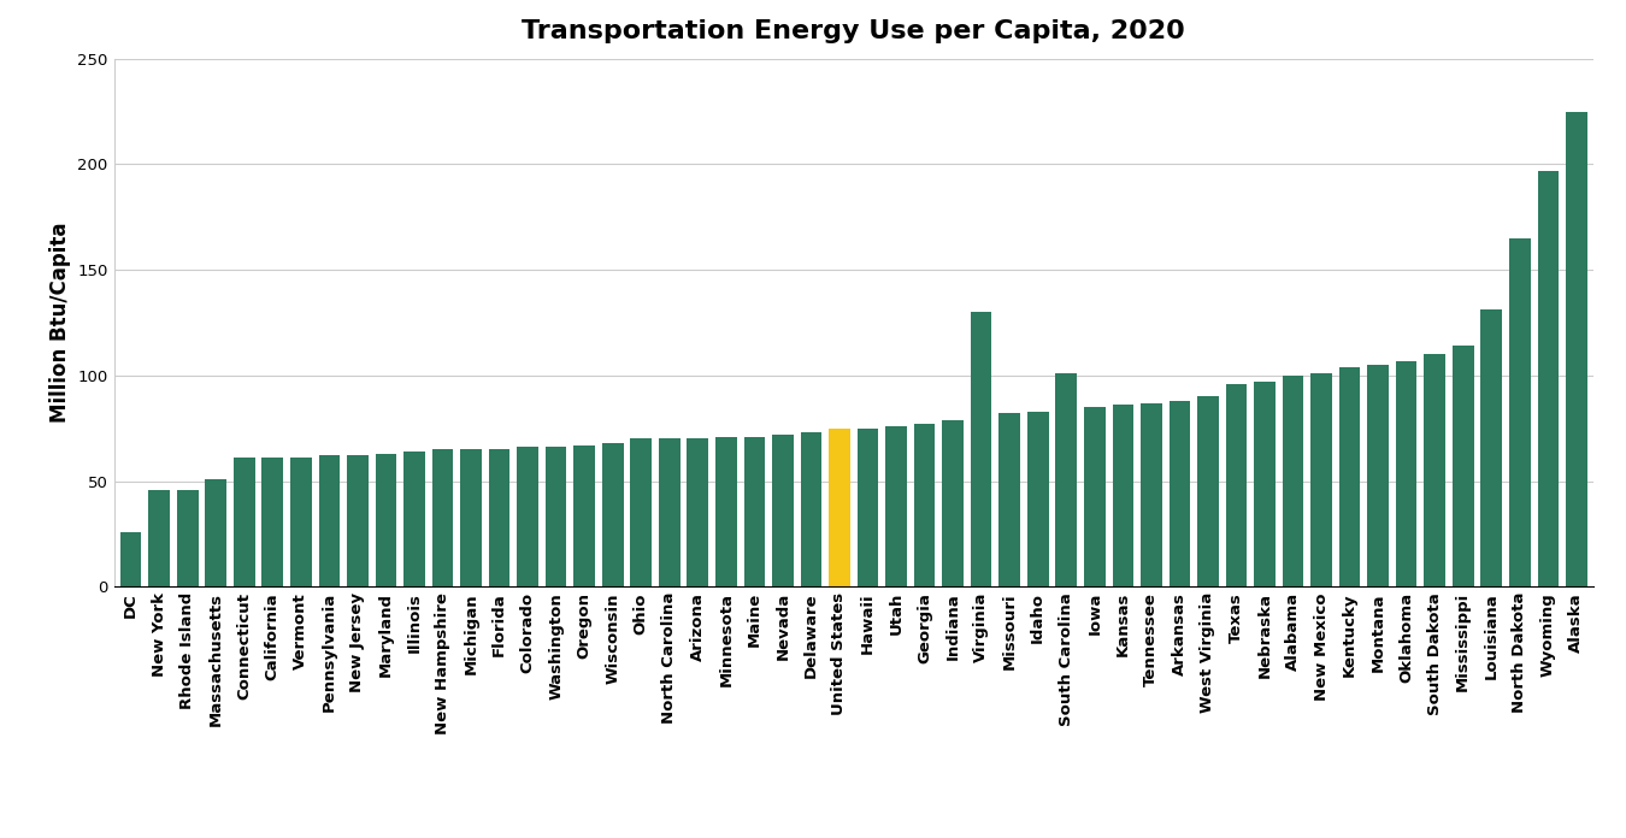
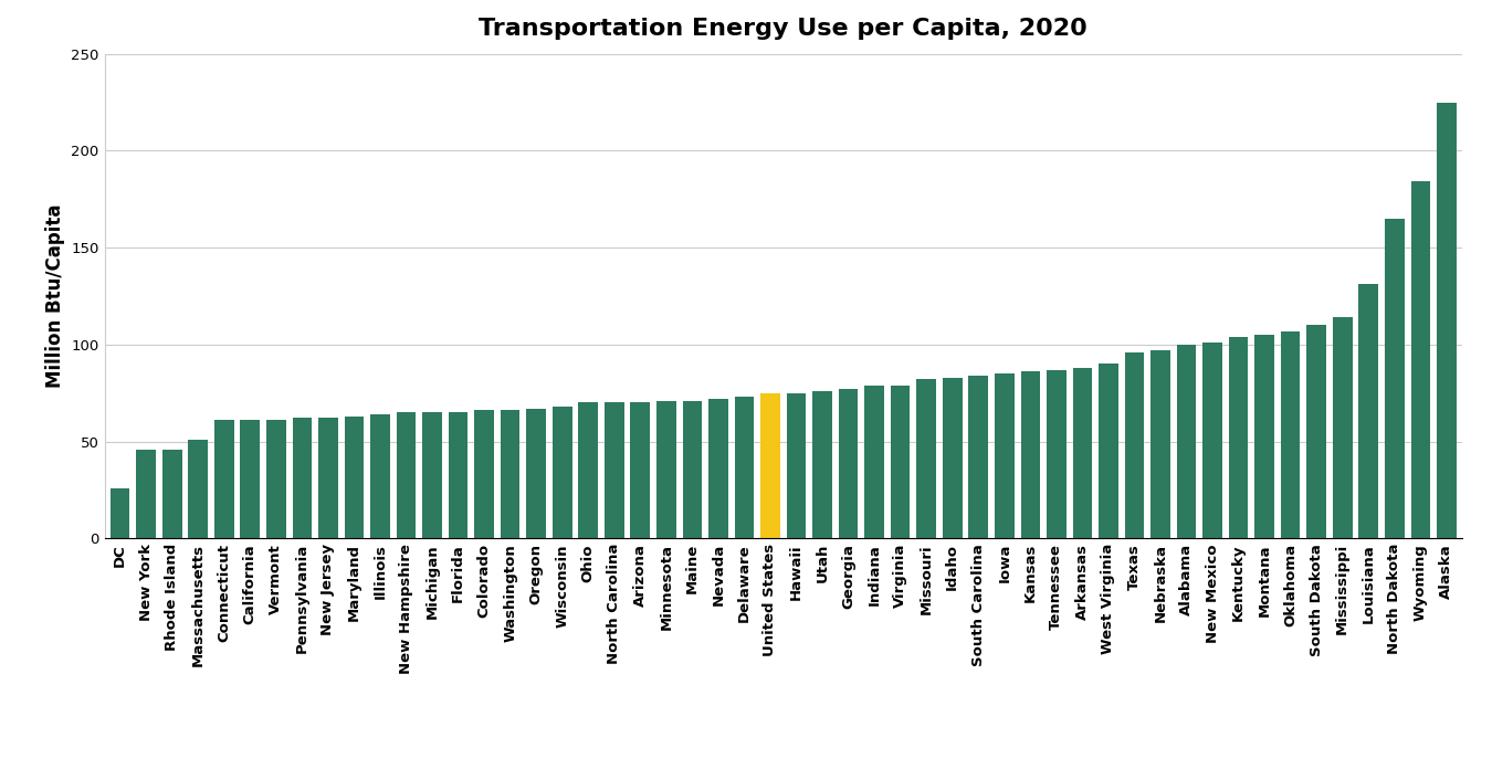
Virginia: 130 -> 79
South Carolina: 101 -> 84
Wyoming: 197 -> 184
